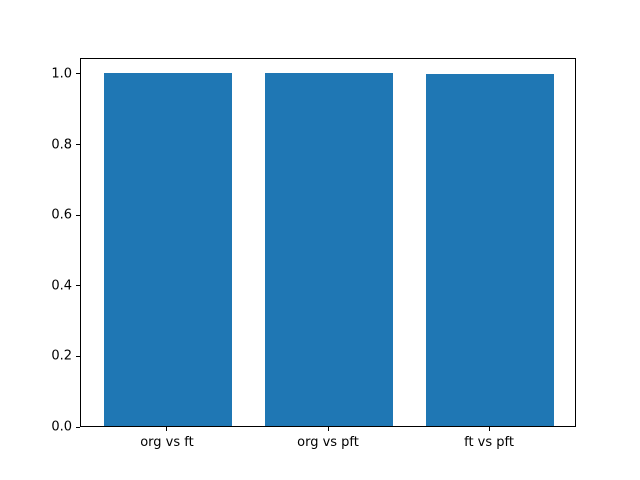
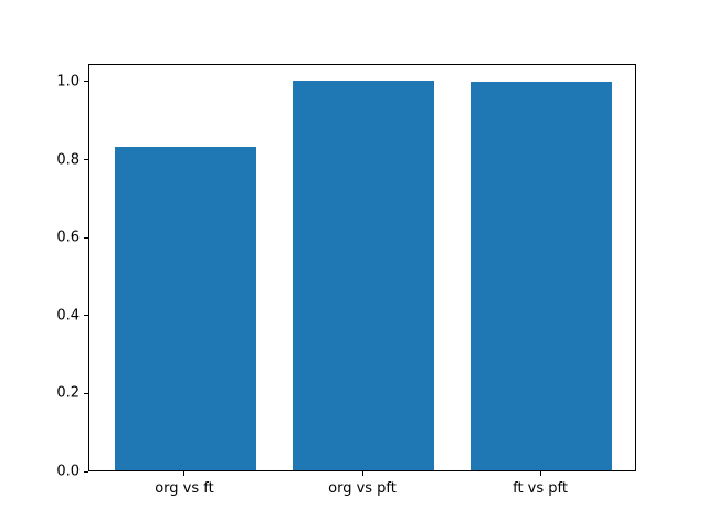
org vs ft: 1.00 -> 0.83
